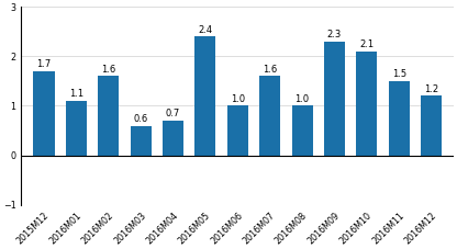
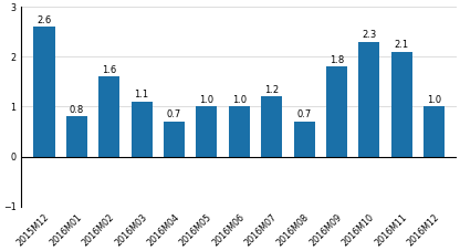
2015M12: 1.7 -> 2.6
2016M01: 1.1 -> 0.8
2016M03: 0.6 -> 1.1
2016M05: 2.4 -> 1.0
2016M07: 1.6 -> 1.2
2016M08: 1.0 -> 0.7
2016M09: 2.3 -> 1.8
2016M10: 2.1 -> 2.3
2016M11: 1.5 -> 2.1
2016M12: 1.2 -> 1.0
